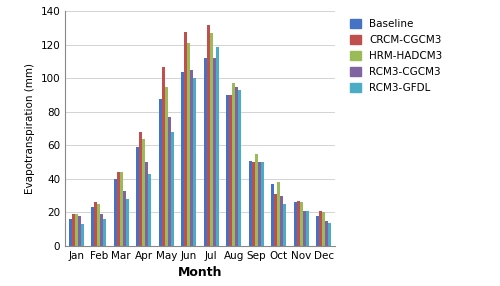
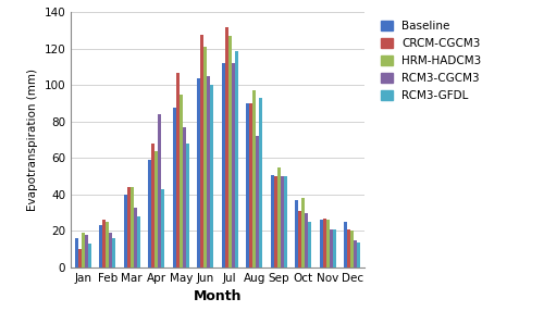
CRCM-CGCM3/Jan: 19 -> 10
RCM3-CGCM3/Apr: 50 -> 84
RCM3-CGCM3/Aug: 95 -> 72
Baseline/Dec: 18 -> 25
